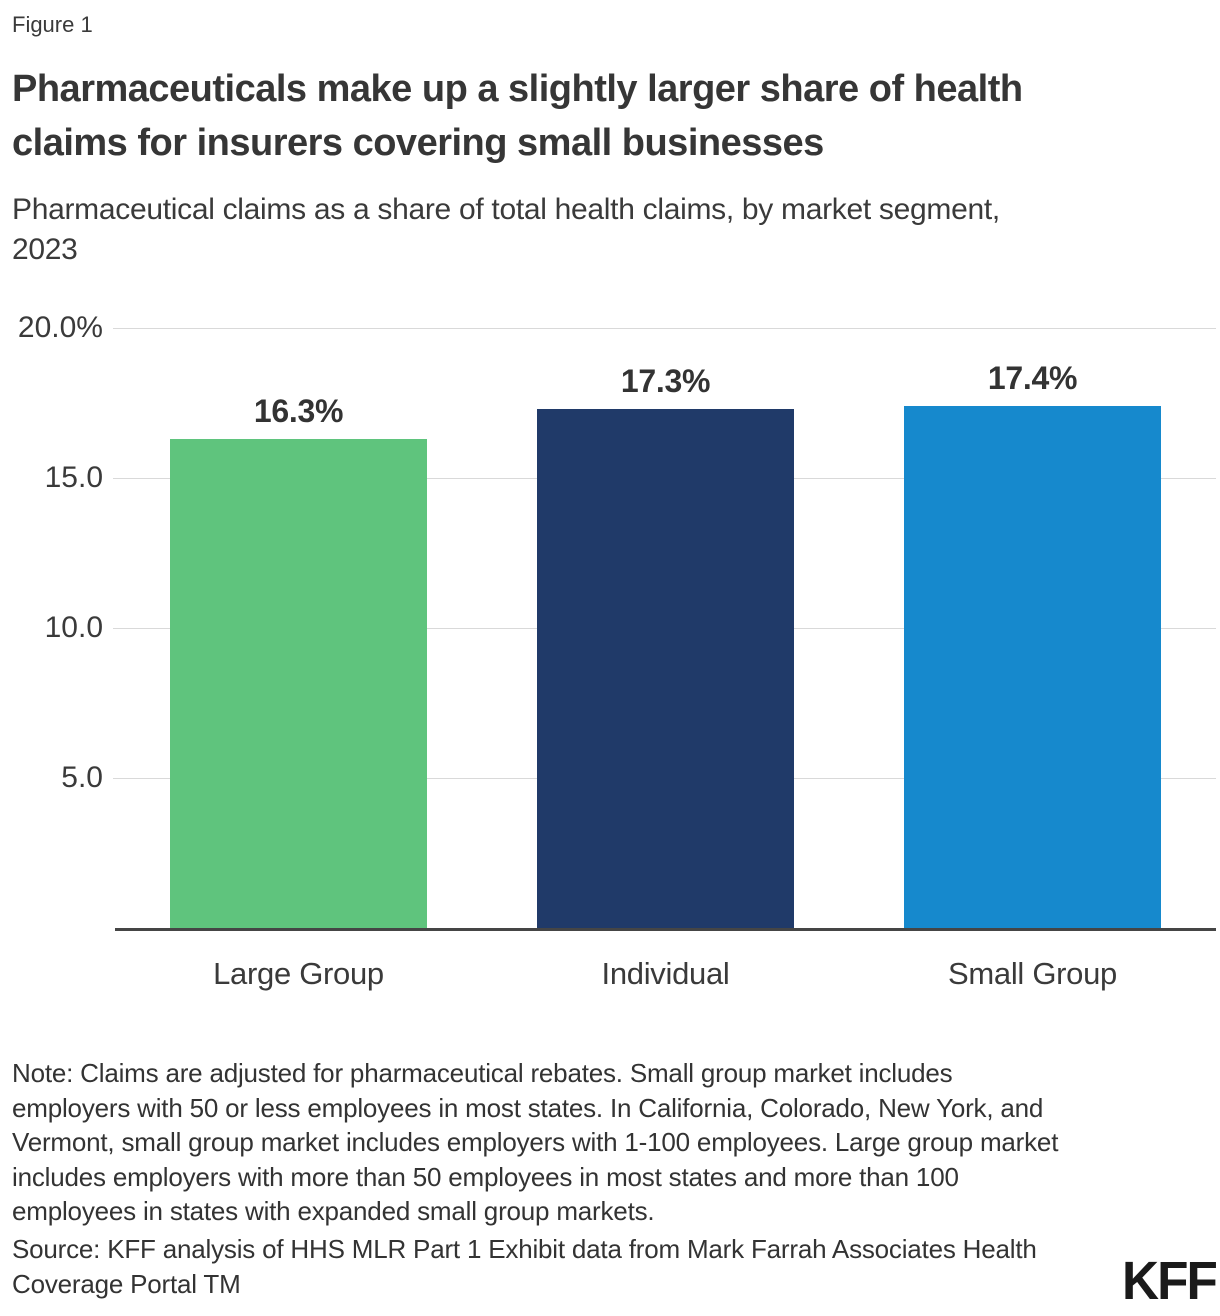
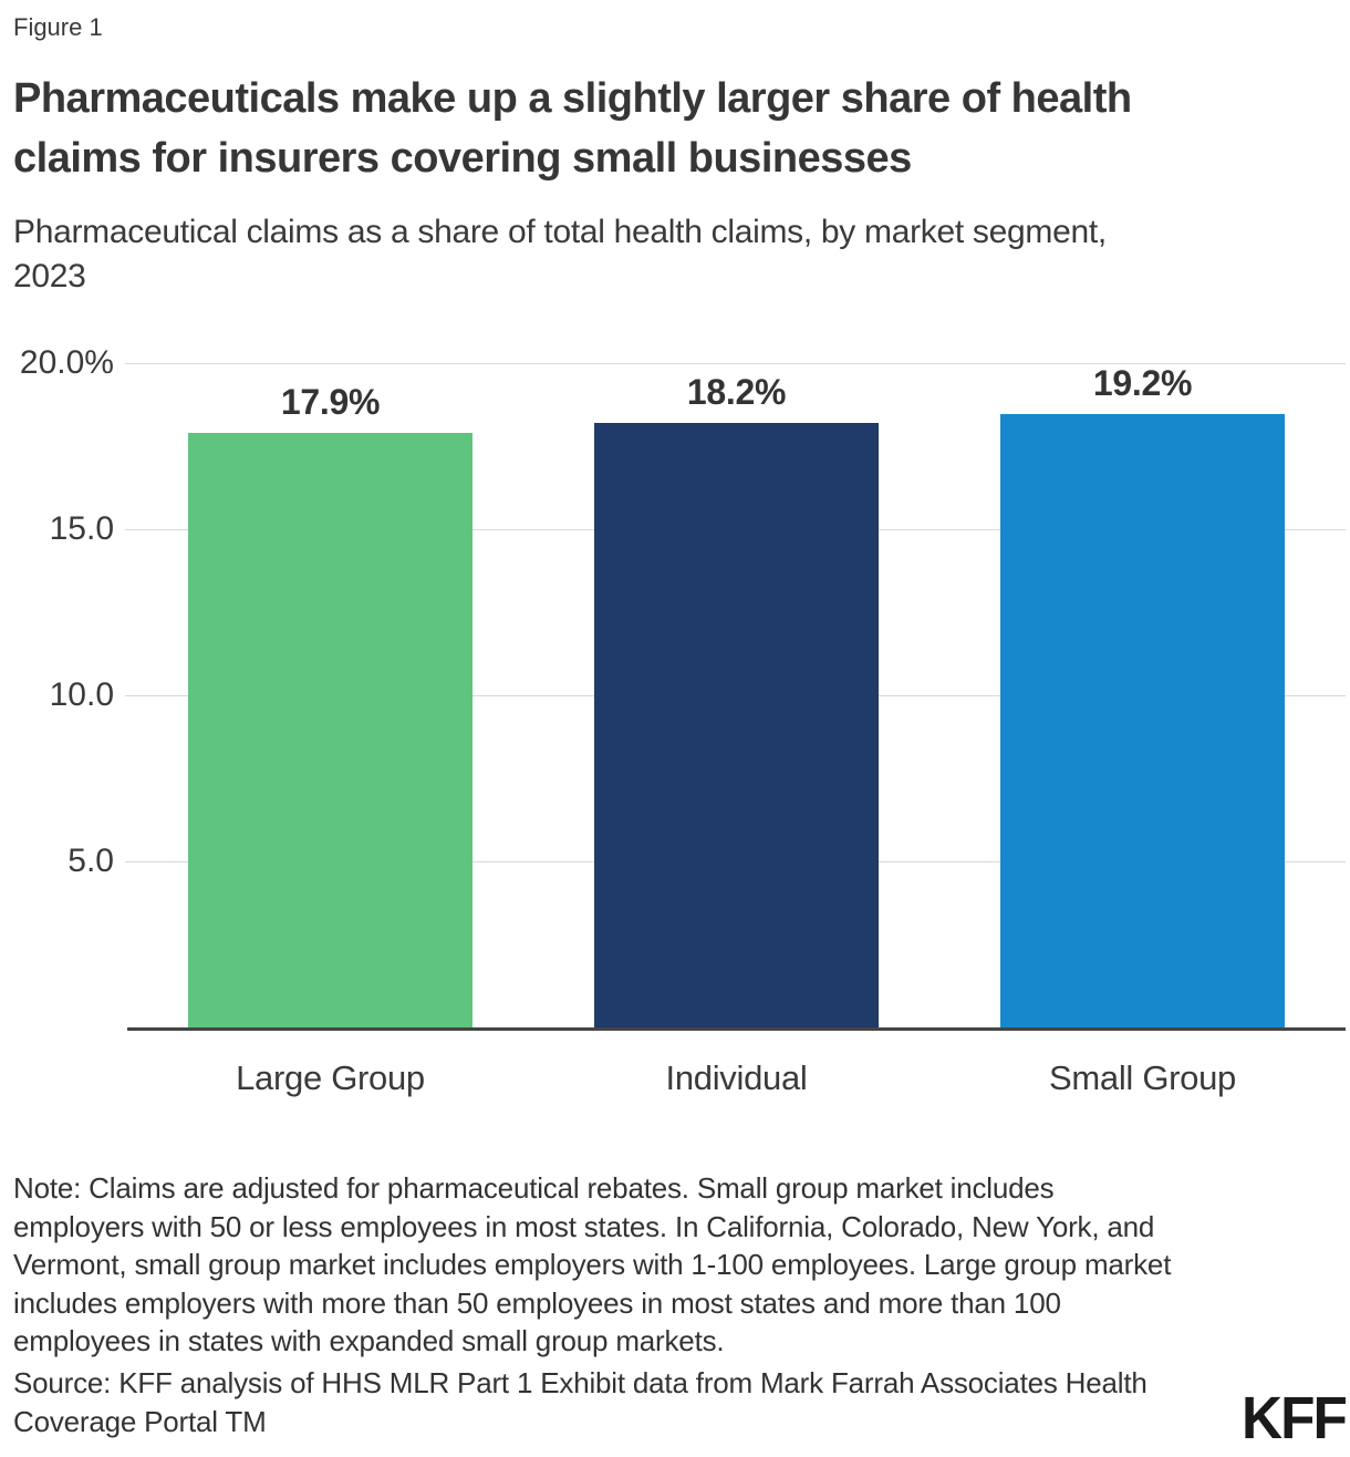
Large Group: 16.3% -> 17.9%
Individual: 17.3% -> 18.2%
Small Group: 17.4% -> 19.2%
